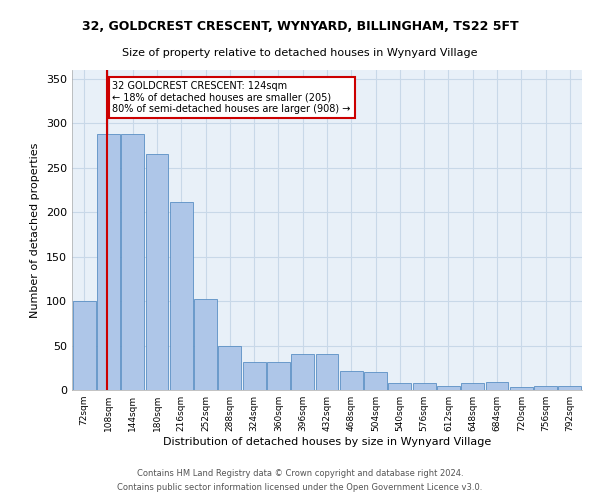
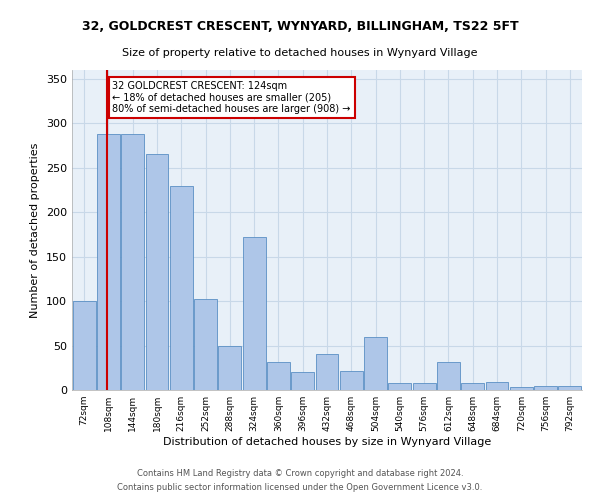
216sqm: 212 -> 230
324sqm: 31 -> 172
396sqm: 40 -> 20
504sqm: 20 -> 60
612sqm: 5 -> 32
